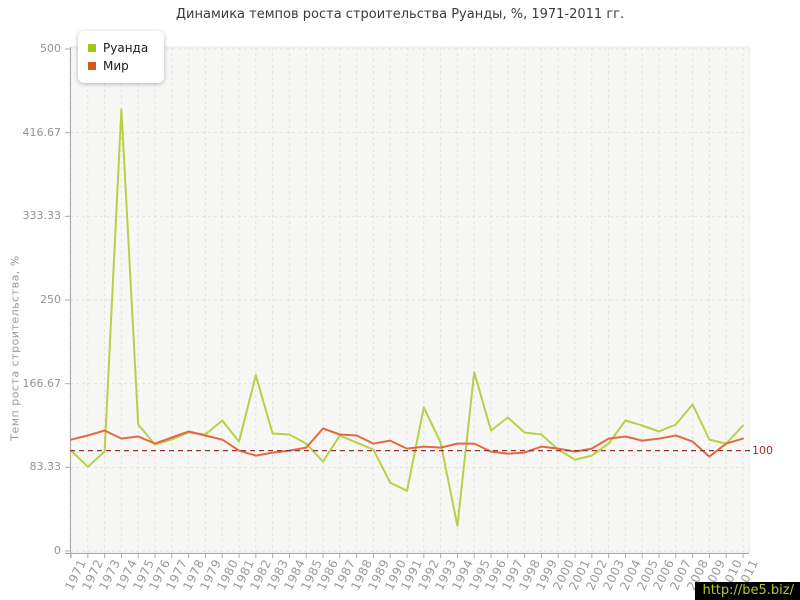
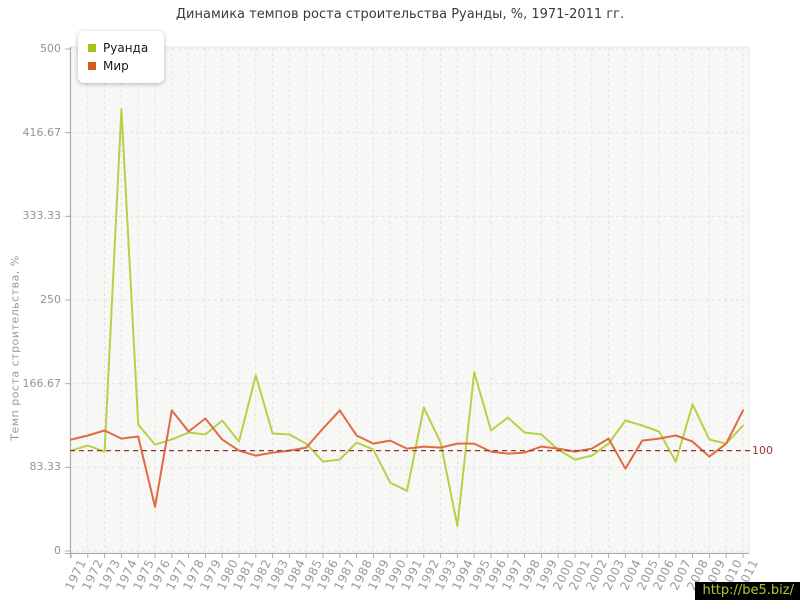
Руанда/1972: 84 -> 105
Мир/1976: 107 -> 44
Мир/1977: 113 -> 140
Мир/1979: 115 -> 132
Руанда/1987: 115 -> 91
Мир/1987: 116 -> 140
Мир/2004: 114 -> 82
Руанда/2007: 126 -> 89
Мир/2011: 112 -> 140
